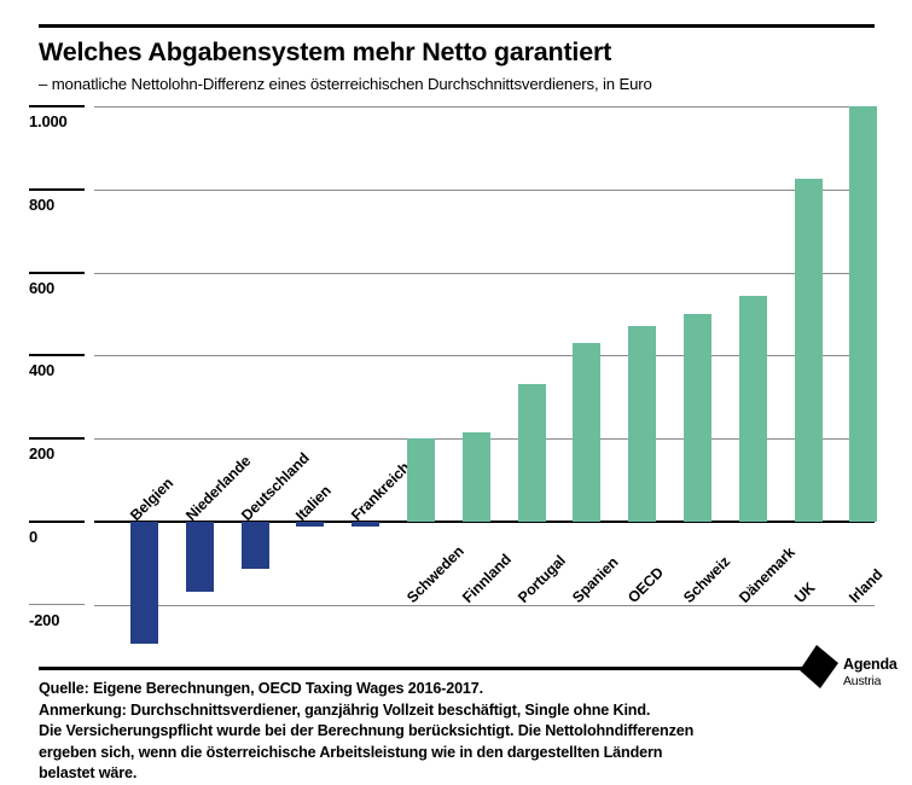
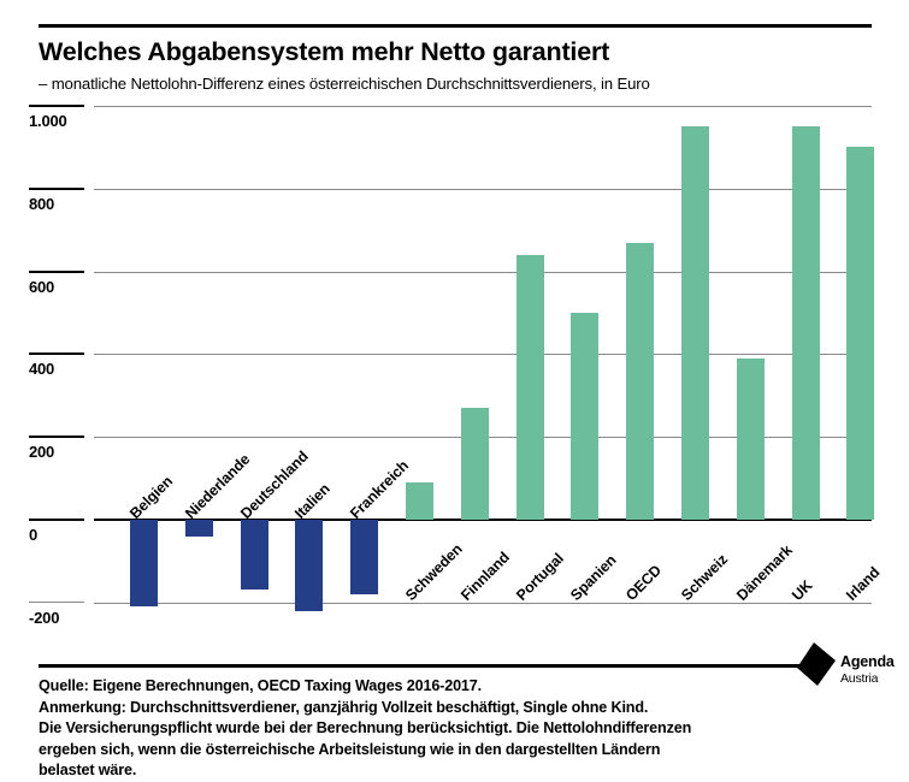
Belgien: -290 -> -210
Niederlande: -170 -> -40
Deutschland: -110 -> -170
Italien: -10 -> -220
Frankreich: -10 -> -180
Schweden: 200 -> 90
Finnland: 220 -> 270
Portugal: 330 -> 640
Spanien: 430 -> 500
OECD: 470 -> 670
Schweiz: 500 -> 950
Dänemark: 540 -> 390
UK: 820 -> 950
Irland: 1000 -> 900
